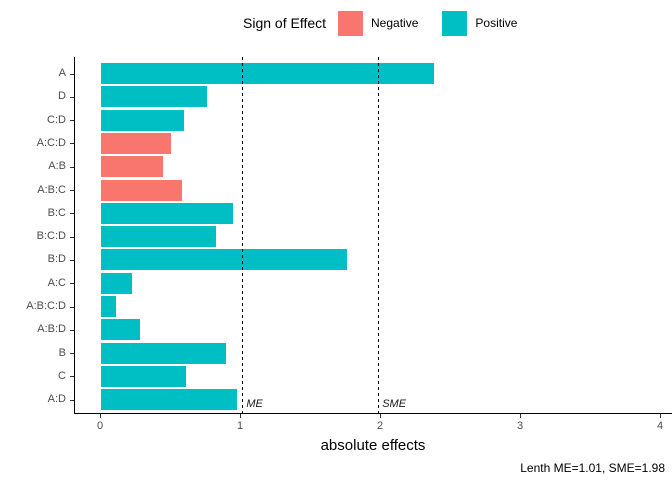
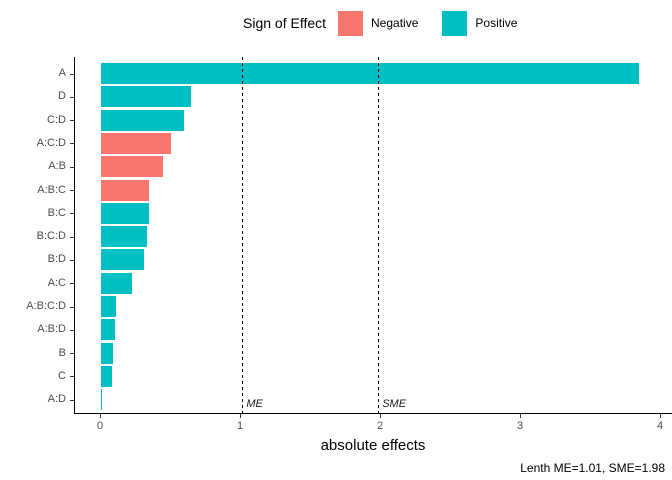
A: 2.38 -> 3.84
D: 0.76 -> 0.64
A:B:C: 0.58 -> 0.34
B:C: 0.94 -> 0.34
B:C:D: 0.82 -> 0.33
B:D: 1.76 -> 0.31
A:B:D: 0.28 -> 0.10
B: 0.89 -> 0.09
C: 0.61 -> 0.08
A:D: 0.97 -> 0.01
